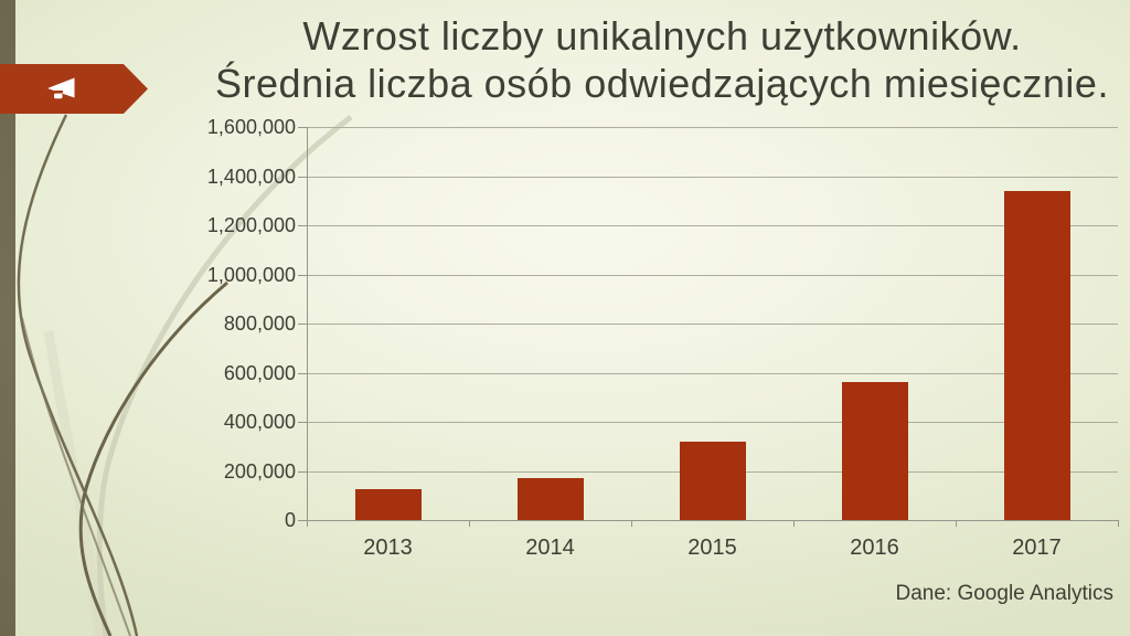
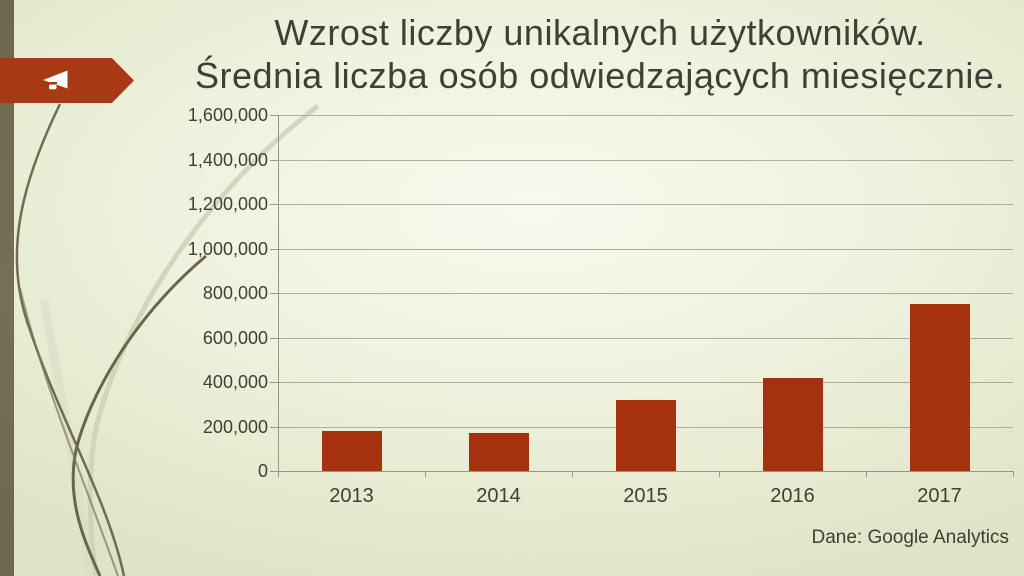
2013: 120000 -> 180000
2016: 560000 -> 420000
2017: 1340000 -> 750000
